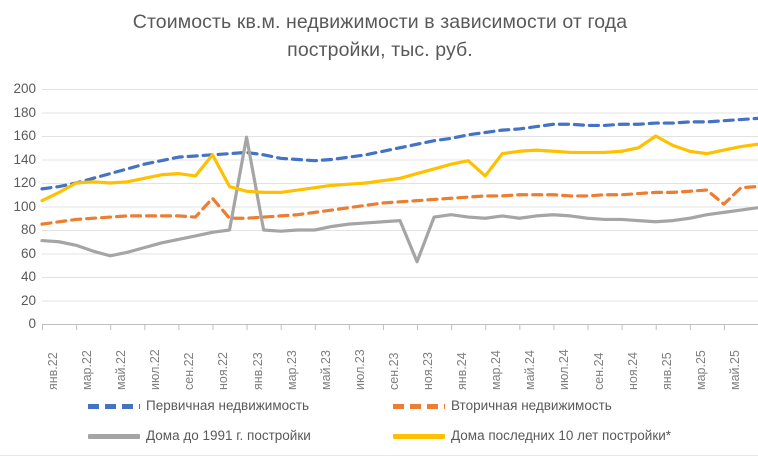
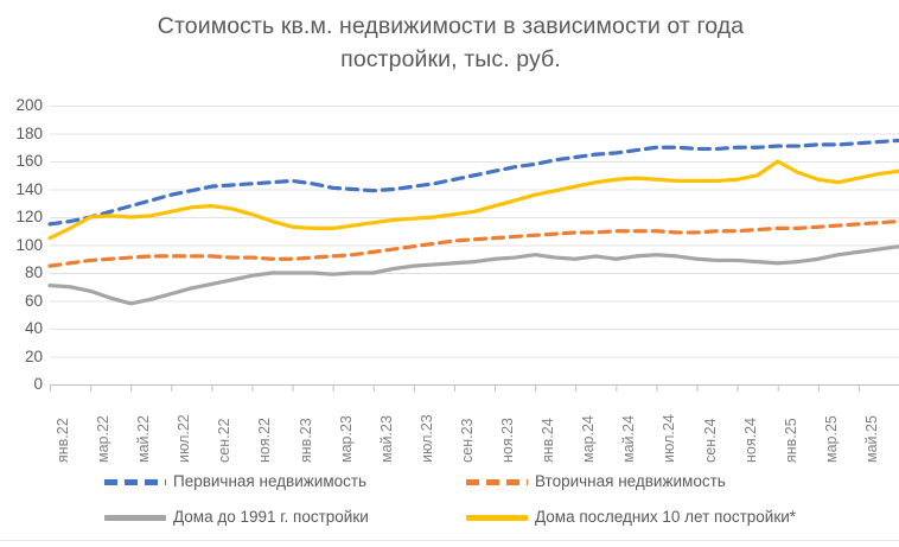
Вторичная недвижимость/ноя.22: 107 -> 91
Дома последних 10 лет постройки*/ноя.22: 144 -> 122
Дома до 1991 г. постройки/янв.23: 159 -> 80
Дома до 1991 г. постройки/ноя.23: 53 -> 90
Дома последних 10 лет постройки*/мар.24: 126 -> 142
Вторичная недвижимость/май.25: 102 -> 115
